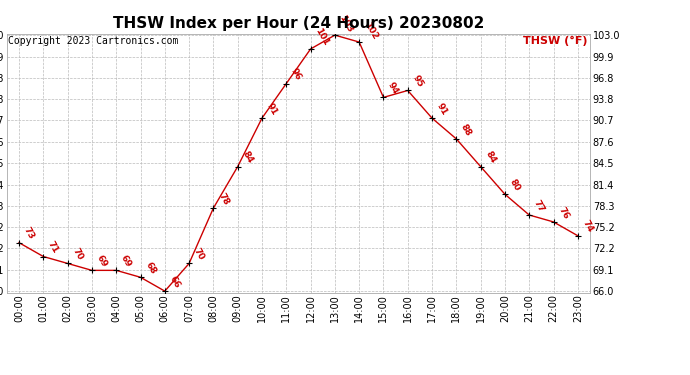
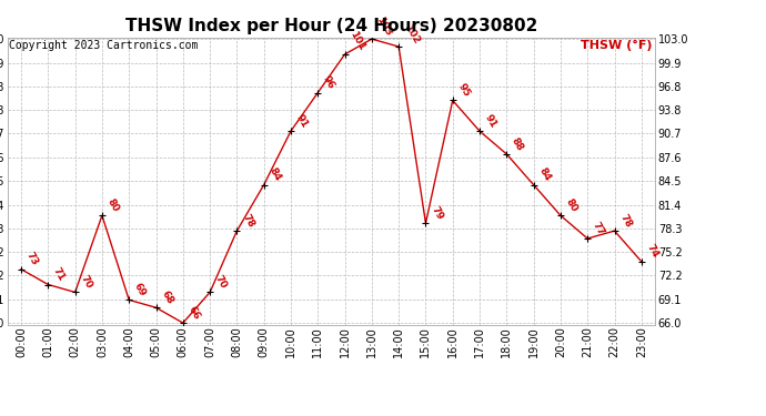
03:00: 69 -> 80
15:00: 94 -> 79
22:00: 76 -> 78
